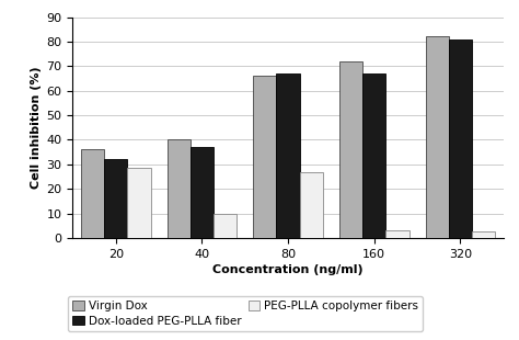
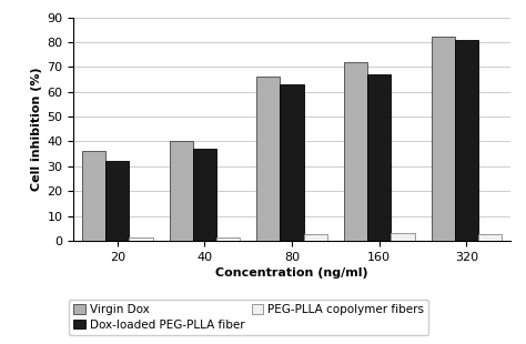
PEG-PLLA copolymer fibers/20: 28.5 -> 1.5
PEG-PLLA copolymer fibers/40: 10.0 -> 1.5
Dox-loaded PEG-PLLA fiber/80: 67 -> 63
PEG-PLLA copolymer fibers/80: 27.0 -> 2.5
